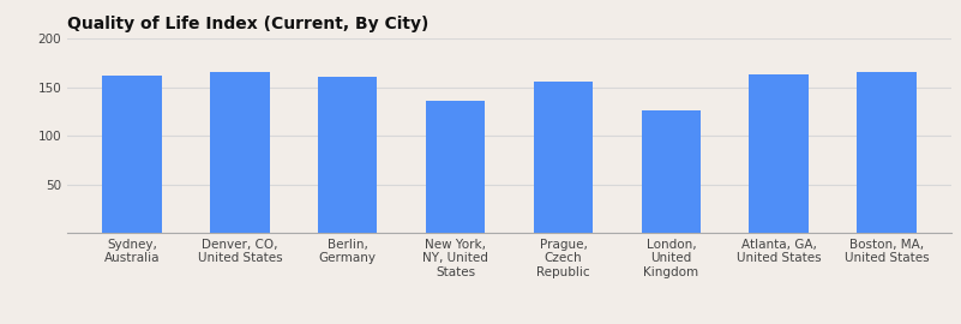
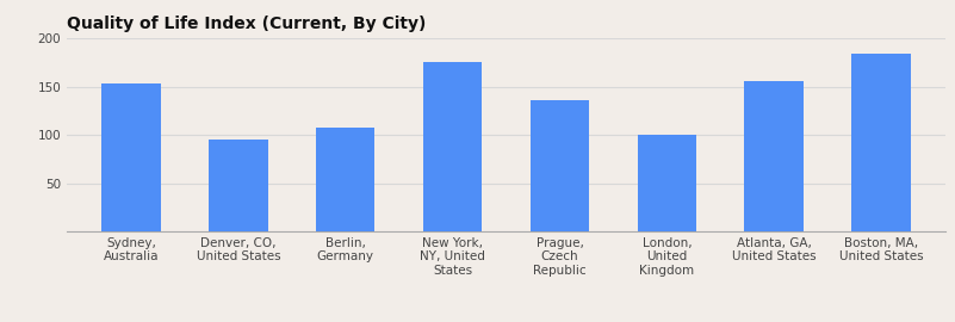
Sydney, Australia: 162 -> 154
Denver, CO, United States: 166 -> 96
Berlin, Germany: 161 -> 108
New York, NY, United States: 136 -> 176
Prague, Czech Republic: 156 -> 136
London, United Kingdom: 126 -> 100
Atlanta, GA, United States: 164 -> 156
Boston, MA, United States: 166 -> 184
